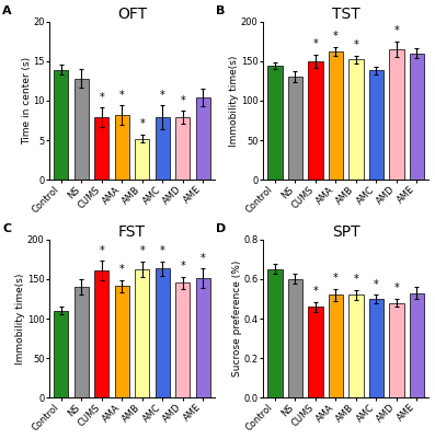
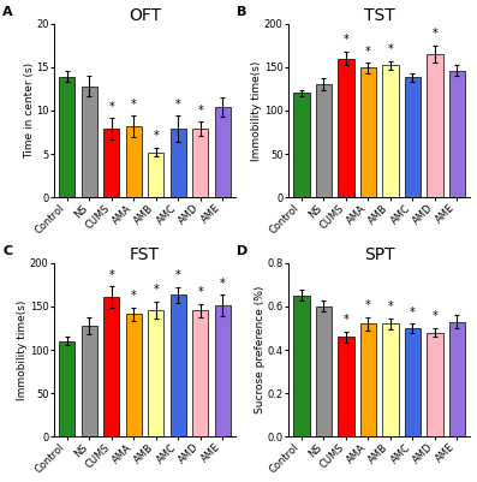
TST/Control: 144 -> 120
TST/CUMS: 150 -> 160
TST/AMA: 162 -> 149
TST/AME: 160 -> 146
FST/NS: 140 -> 128
FST/AMB: 162 -> 146
